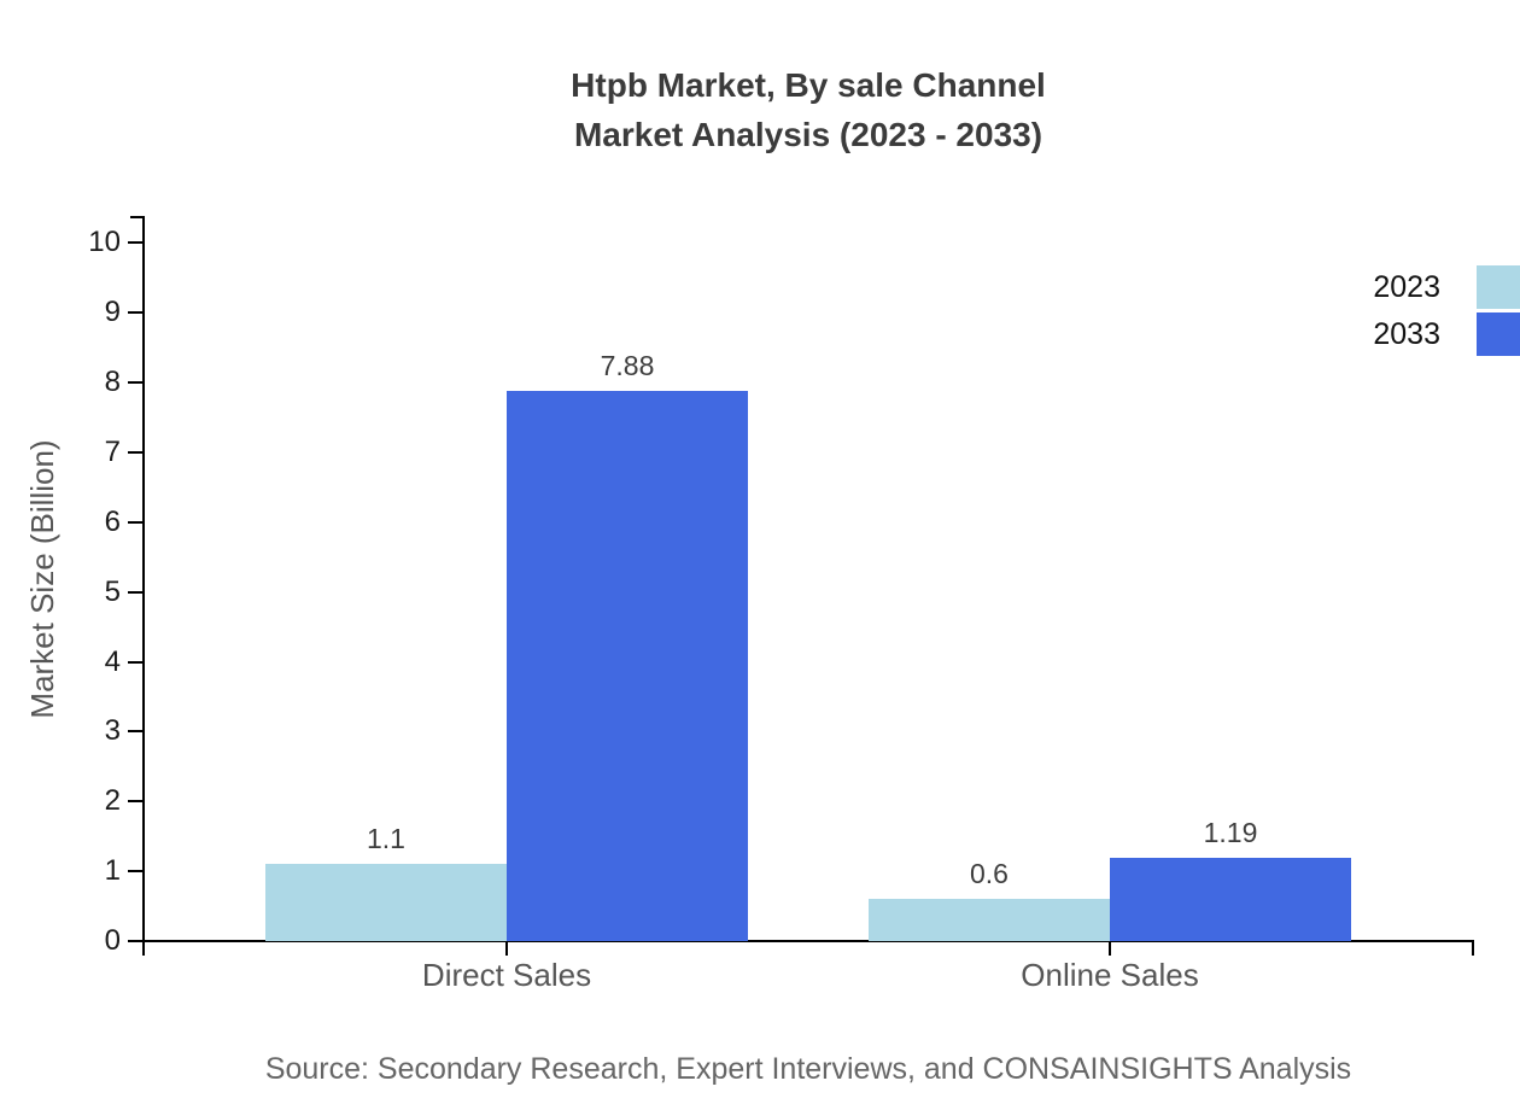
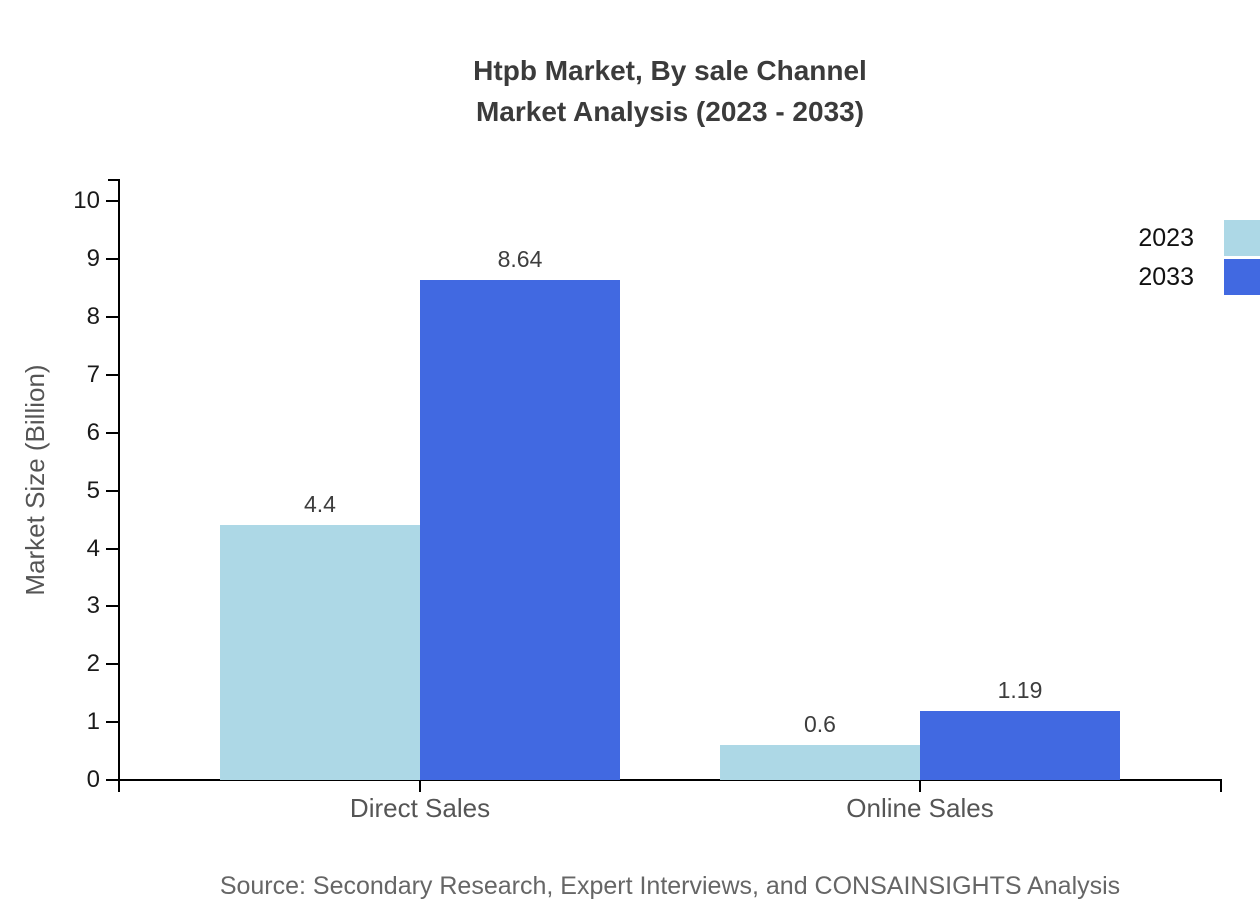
2023/Direct Sales: 1.1 -> 4.4
2033/Direct Sales: 7.88 -> 8.64
